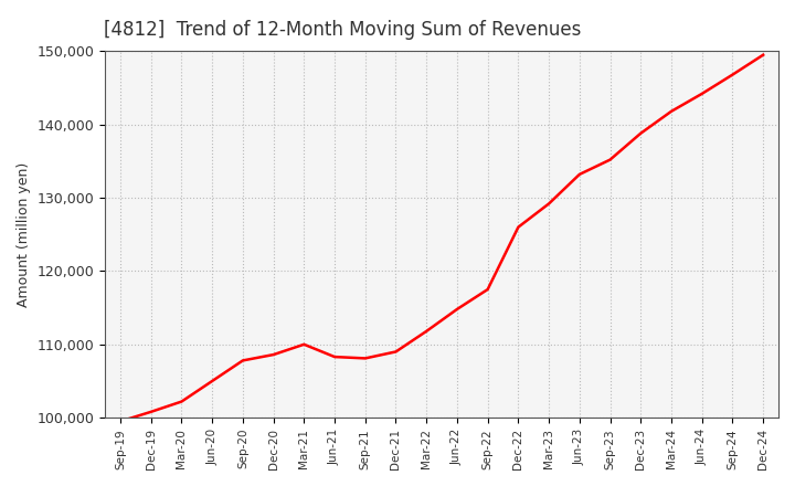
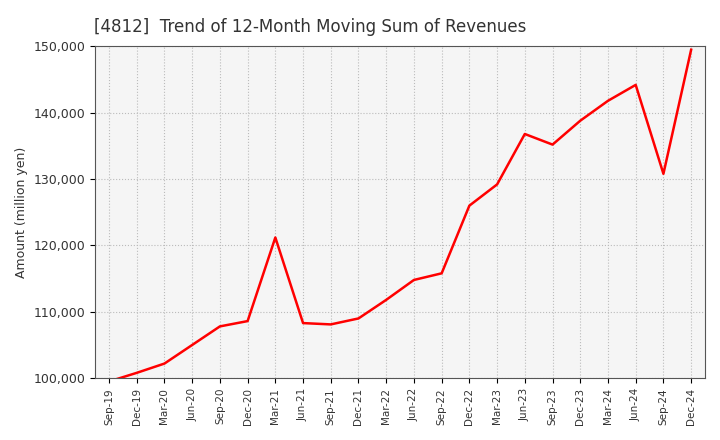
Mar-21: 110,000 -> 121,200
Sep-22: 117,500 -> 115,800
Jun-23: 133,200 -> 136,800
Sep-24: 146,800 -> 130,800
